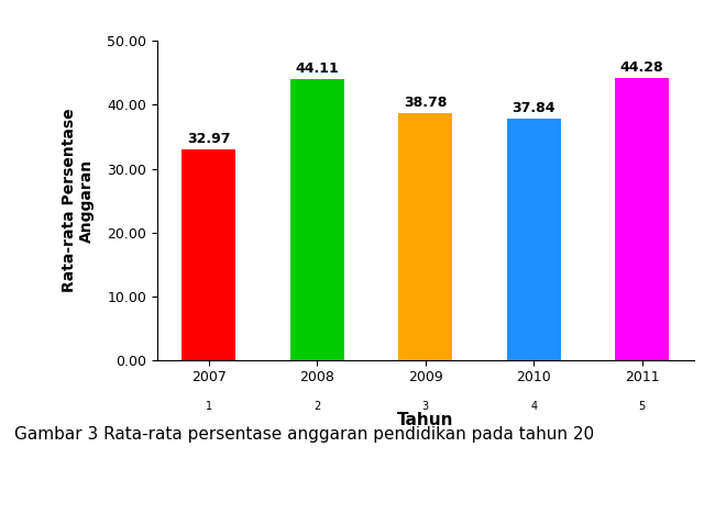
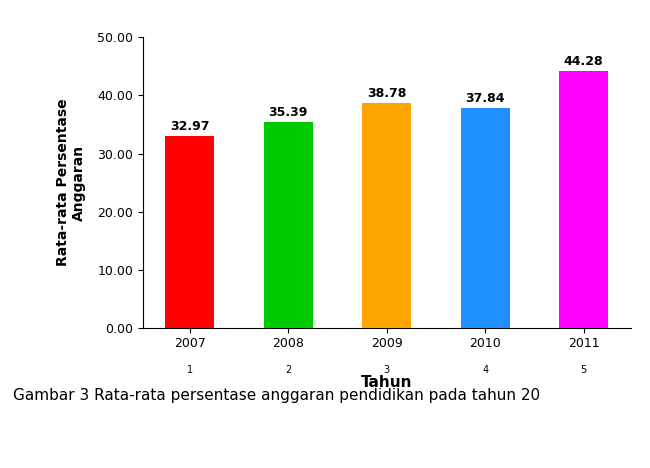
2008: 44.11 -> 35.39
